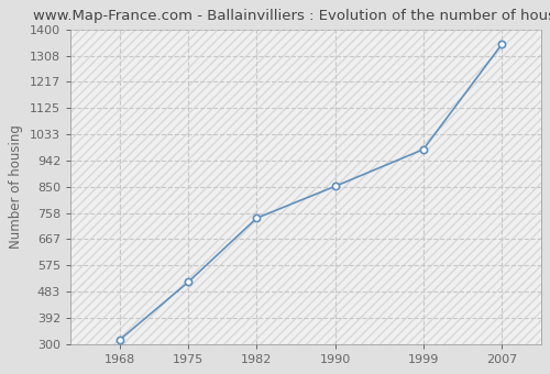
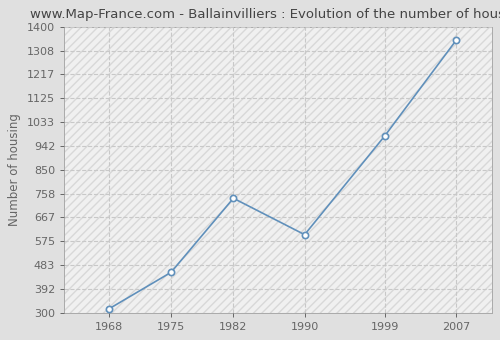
1975: 516 -> 455
1990: 851 -> 600
